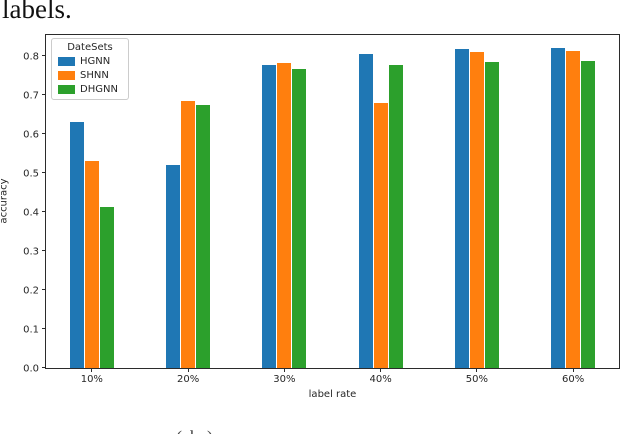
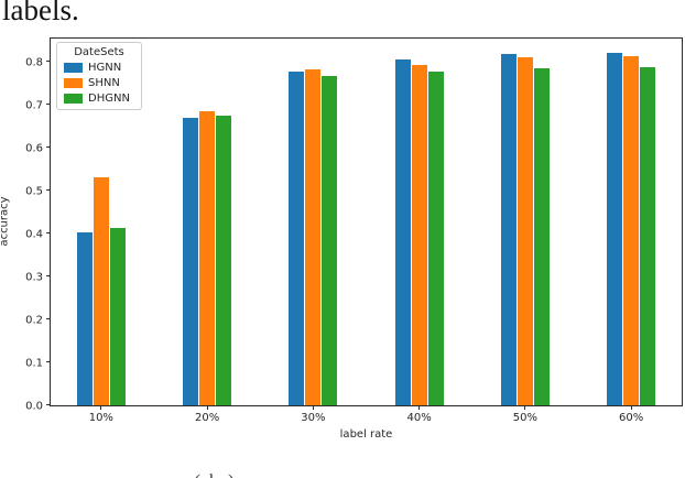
HGNN/10%: 0.63 -> 0.40
HGNN/20%: 0.52 -> 0.67
SHNN/40%: 0.68 -> 0.79
